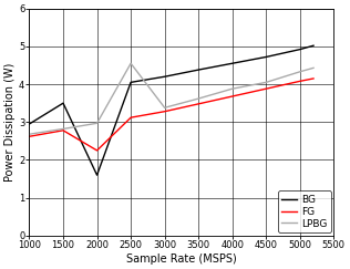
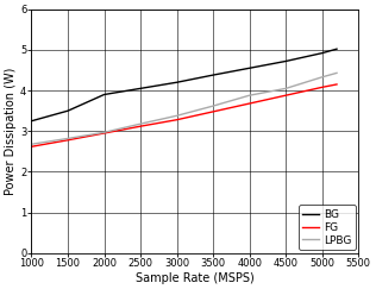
BG/1000: 2.95 -> 3.25
BG/2000: 1.60 -> 3.90
FG/2000: 2.25 -> 2.95
LPBG/2500: 4.55 -> 3.18
